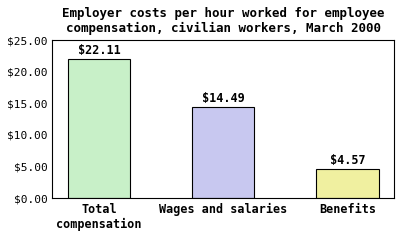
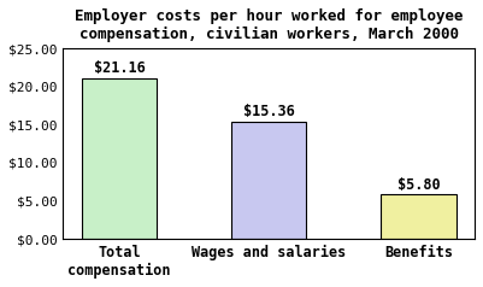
Total compensation: $22.11 -> $21.16
Wages and salaries: $14.49 -> $15.36
Benefits: $4.57 -> $5.80
